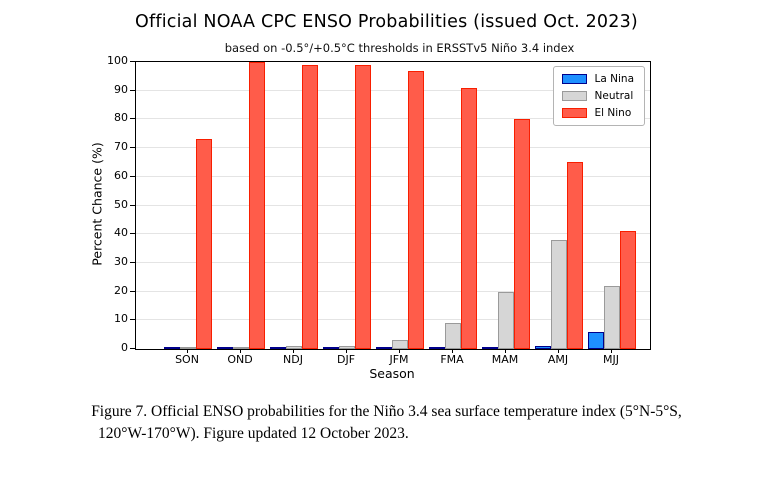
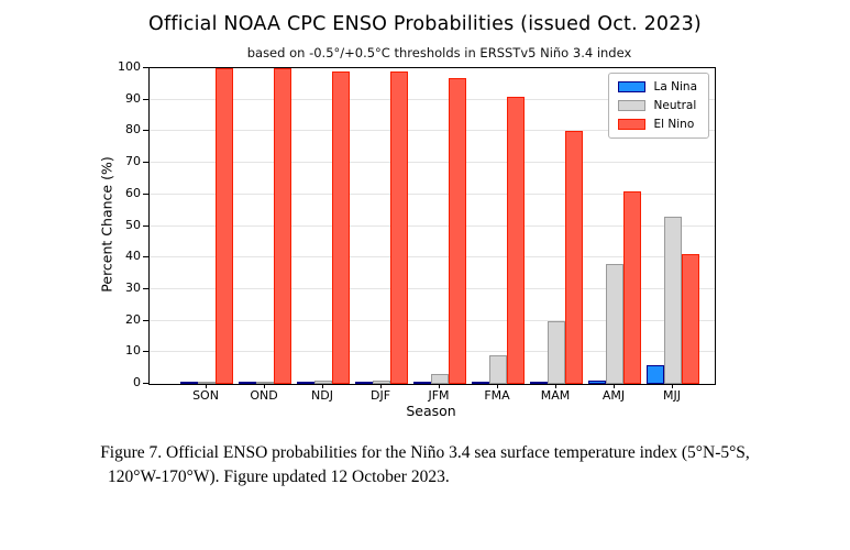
El Nino/SON: 73 -> 100
El Nino/AMJ: 65 -> 61
Neutral/MJJ: 22 -> 53
